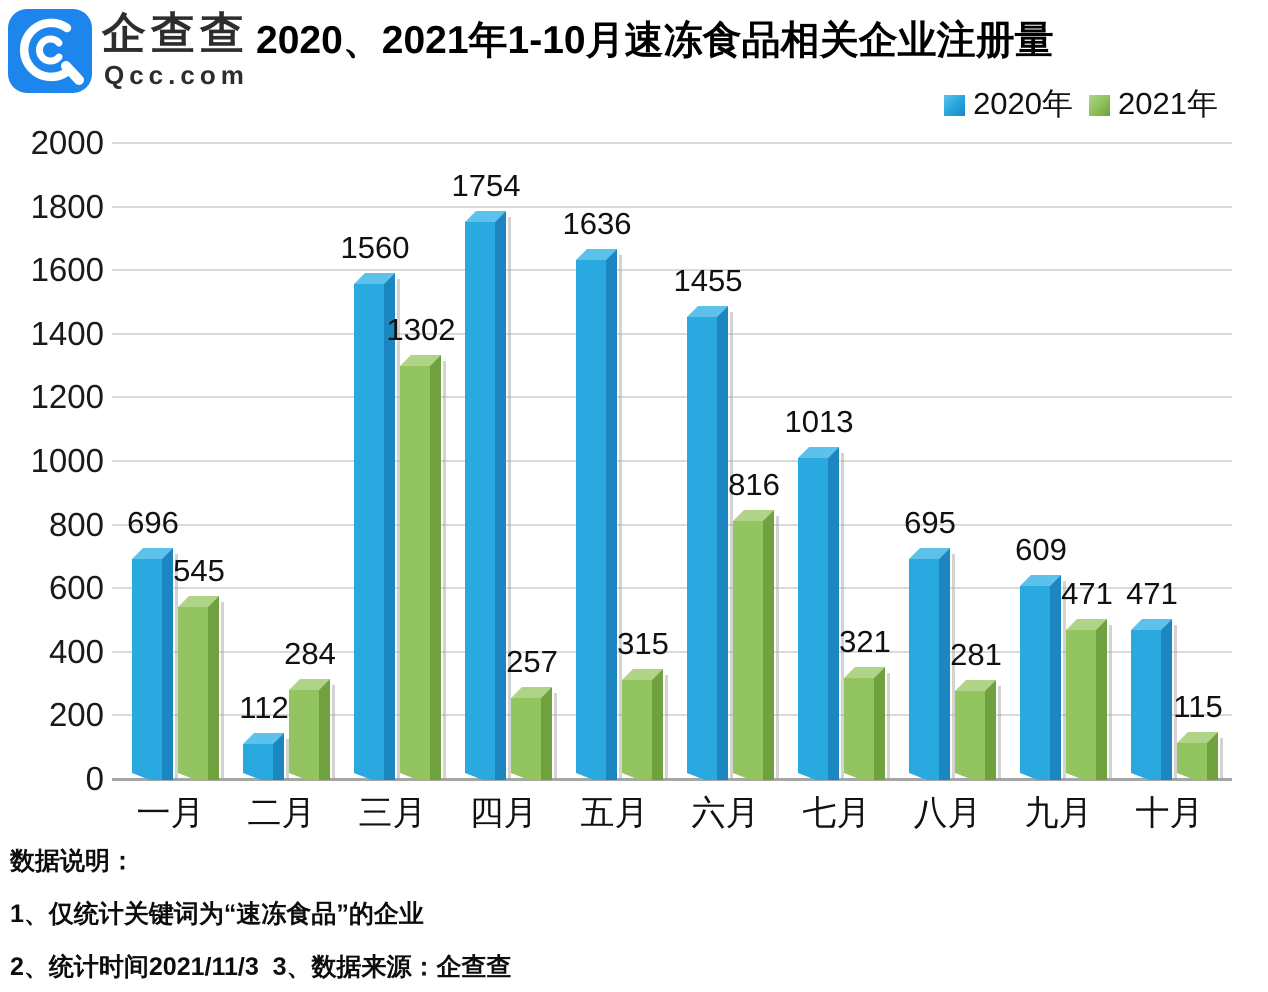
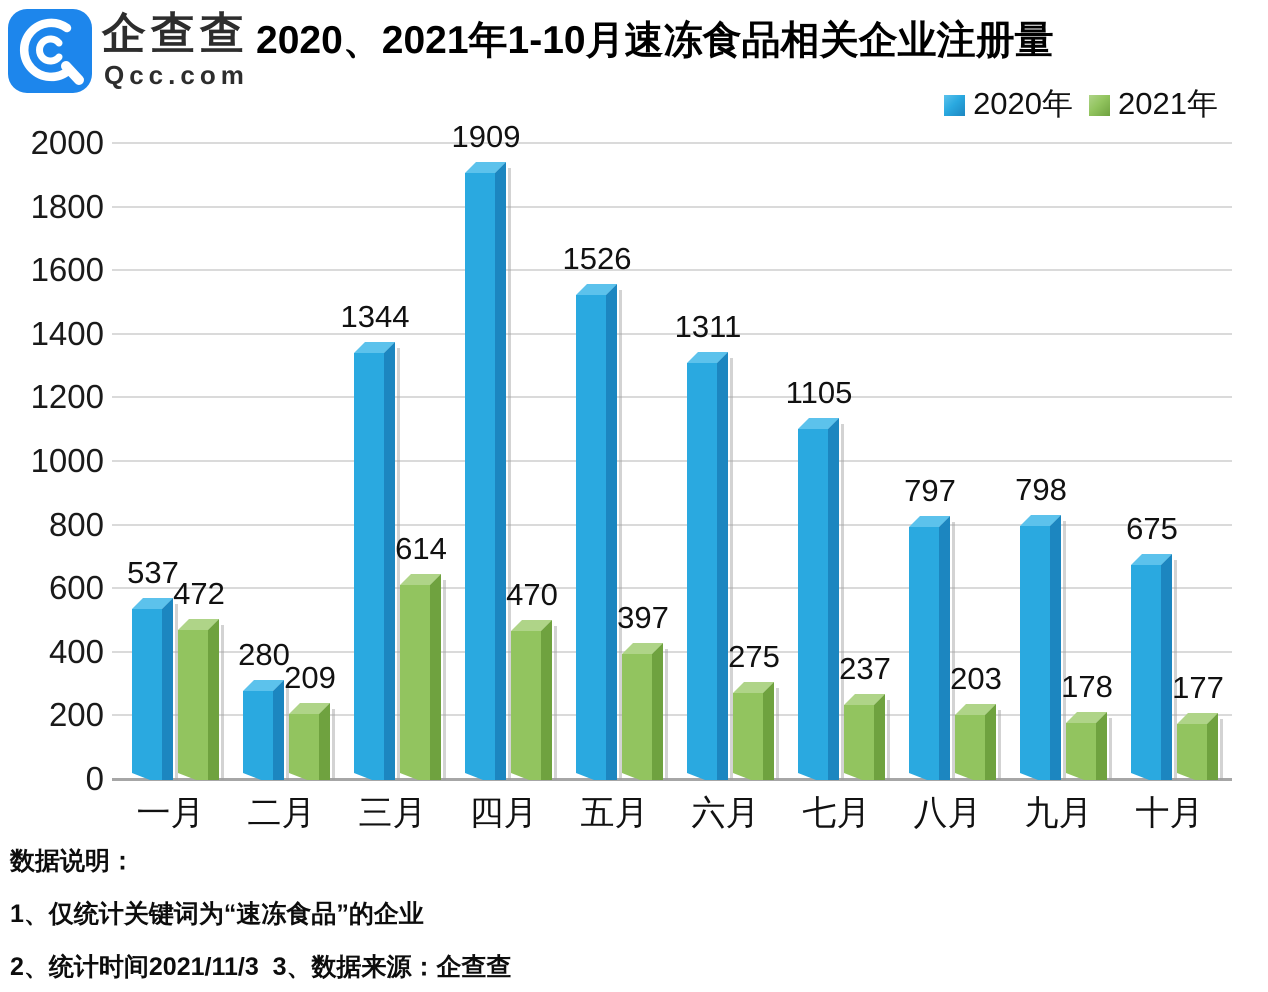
2020年/一月: 696 -> 537
2021年/一月: 545 -> 472
2020年/二月: 112 -> 280
2021年/二月: 284 -> 209
2020年/三月: 1560 -> 1344
2021年/三月: 1302 -> 614
2020年/四月: 1754 -> 1909
2021年/四月: 257 -> 470
2020年/五月: 1636 -> 1526
2021年/五月: 315 -> 397
2020年/六月: 1455 -> 1311
2021年/六月: 816 -> 275
2020年/七月: 1013 -> 1105
2021年/七月: 321 -> 237
2020年/八月: 695 -> 797
2021年/八月: 281 -> 203
2020年/九月: 609 -> 798
2021年/九月: 471 -> 178
2020年/十月: 471 -> 675
2021年/十月: 115 -> 177
